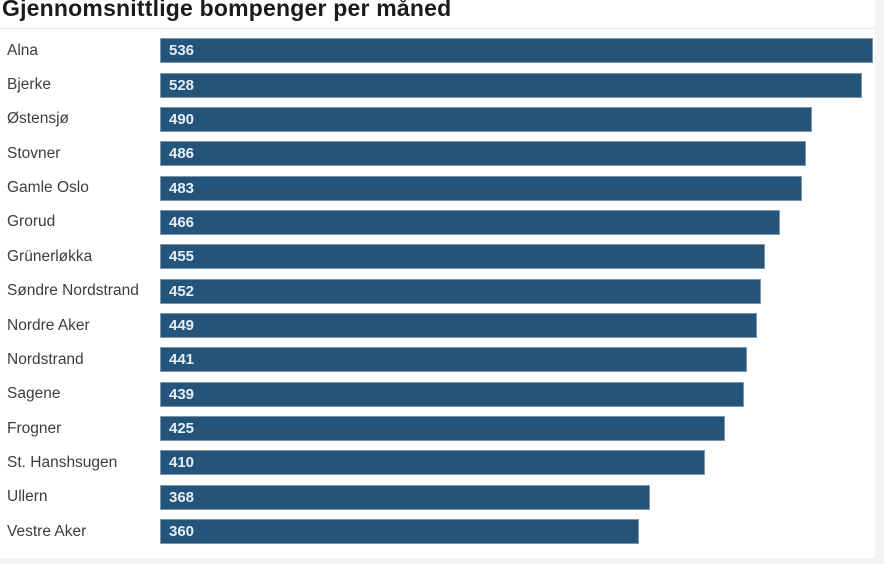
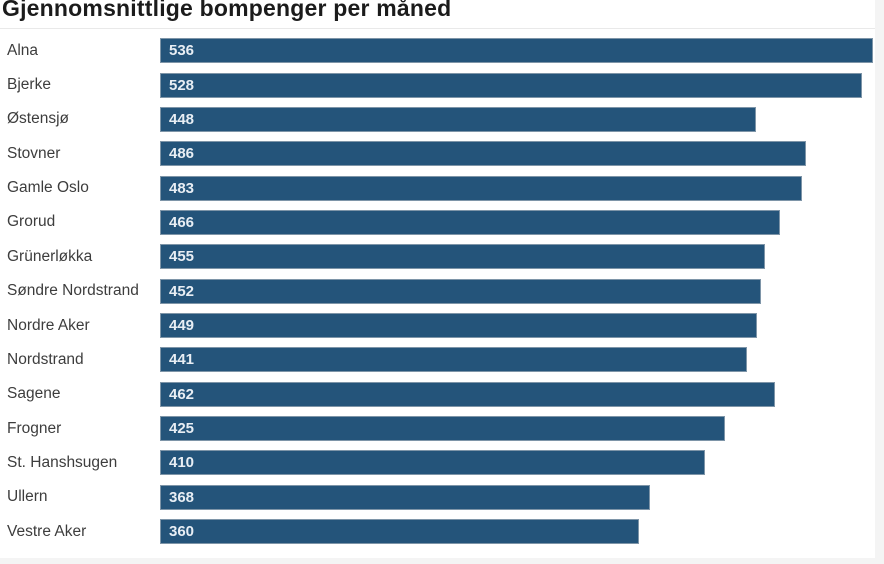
Østensjø: 490 -> 448
Sagene: 439 -> 462
